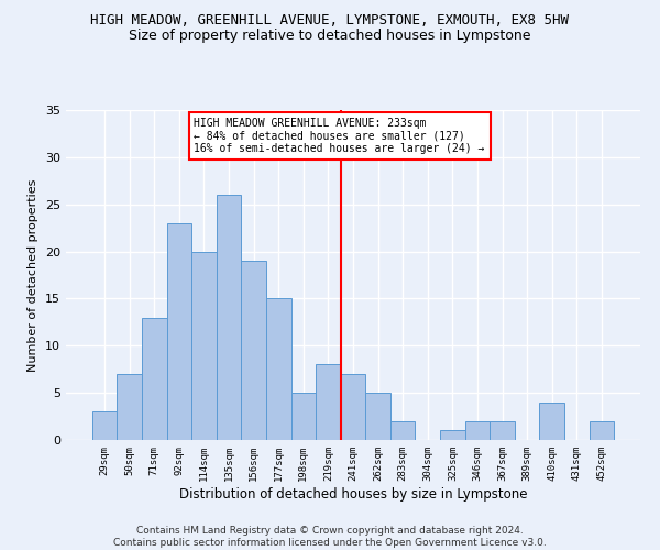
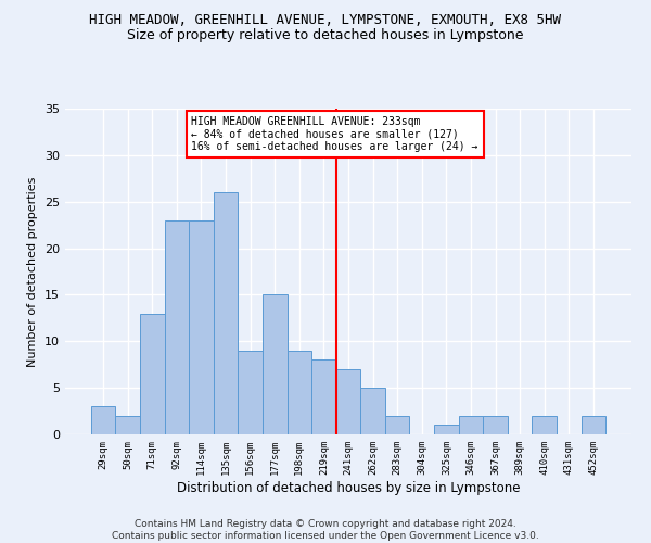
50sqm: 7 -> 2
114sqm: 20 -> 23
156sqm: 19 -> 9
198sqm: 5 -> 9
410sqm: 4 -> 2
